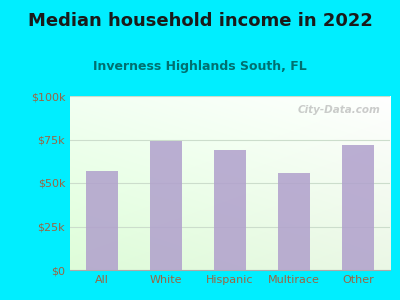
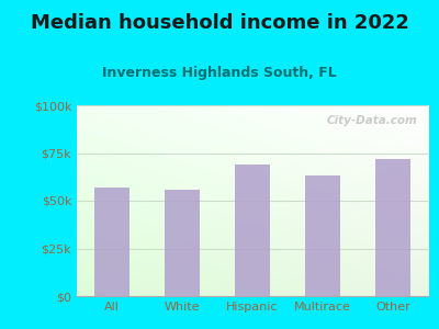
White: $74k -> $56k
Multirace: $56k -> $63k
